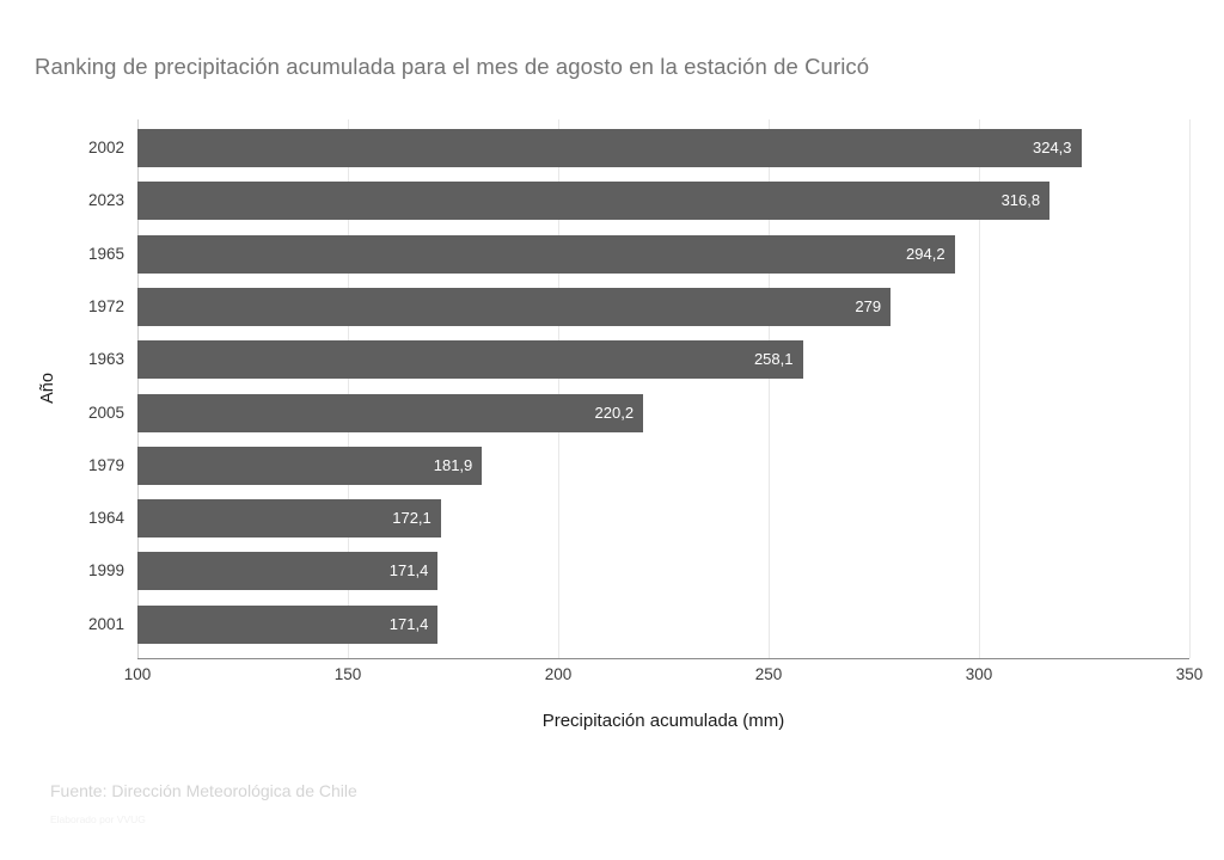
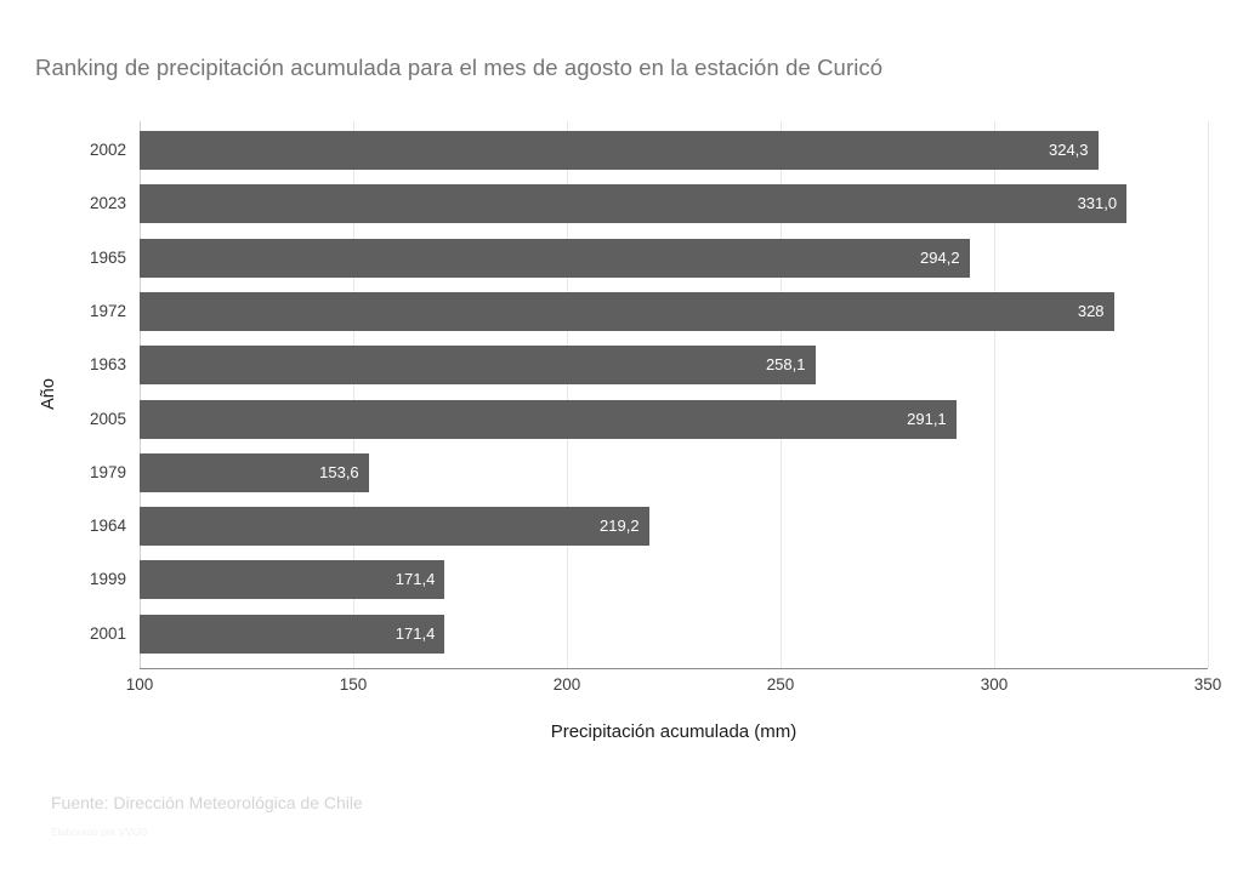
2023: 316,8 -> 331,0
1972: 279 -> 328
2005: 220,2 -> 291,1
1979: 181,9 -> 153,6
1964: 172,1 -> 219,2
